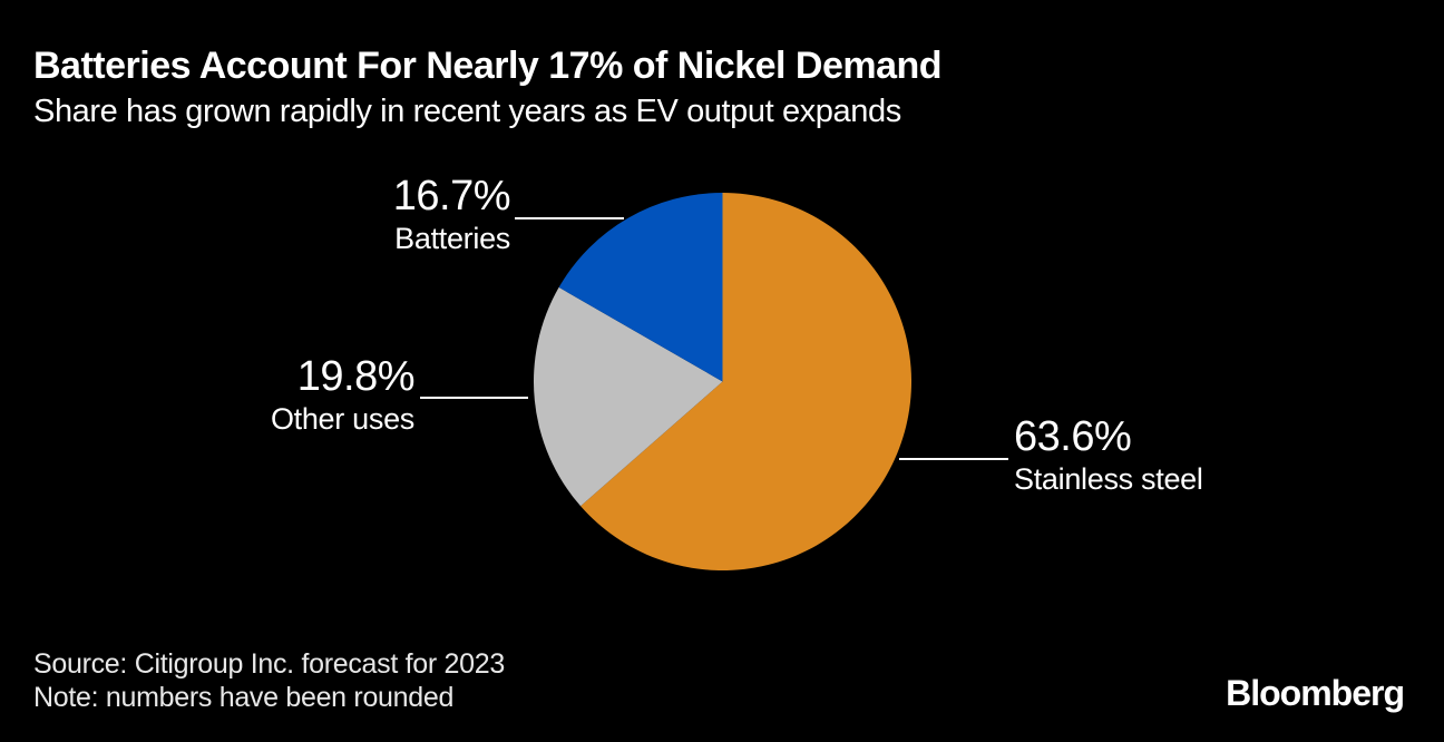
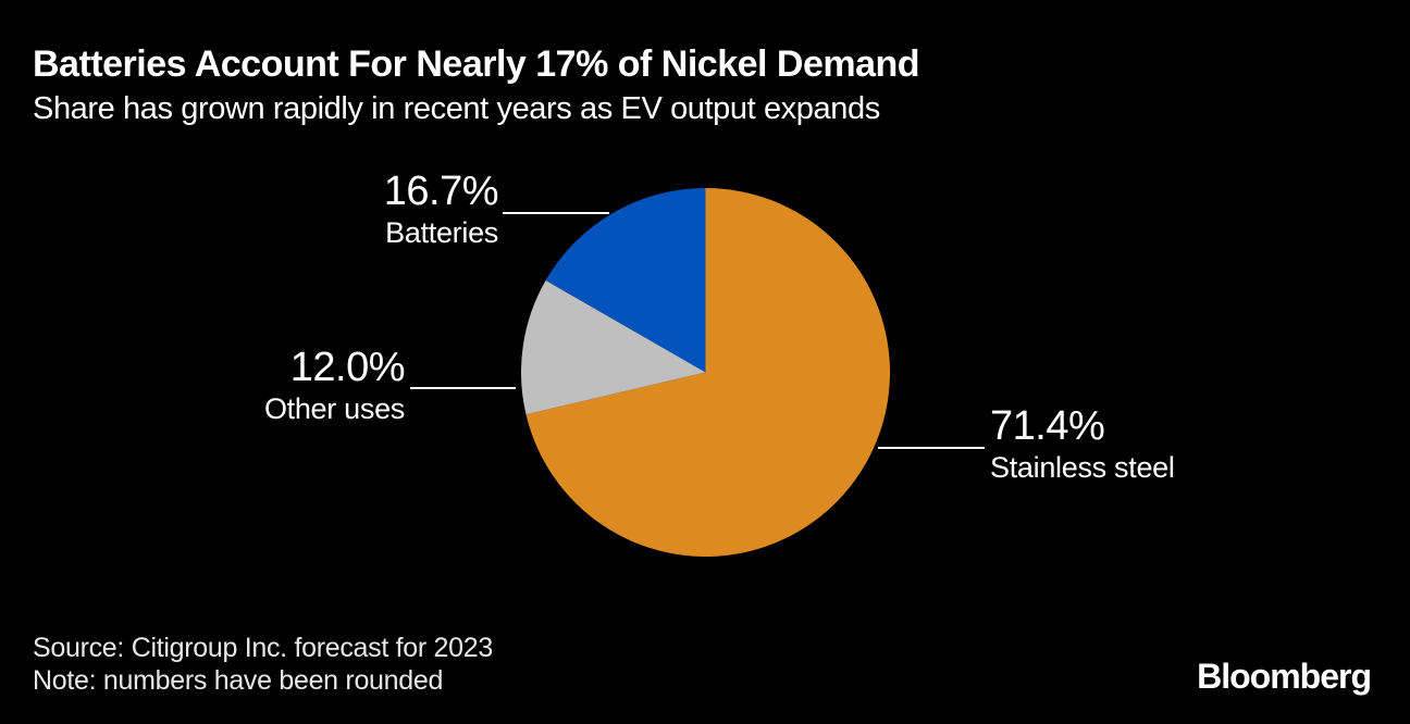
Stainless steel: 63.6% -> 71.4%
Other uses: 19.8% -> 12.0%
